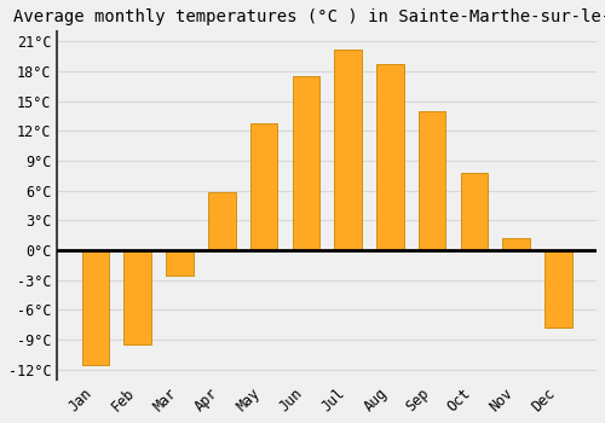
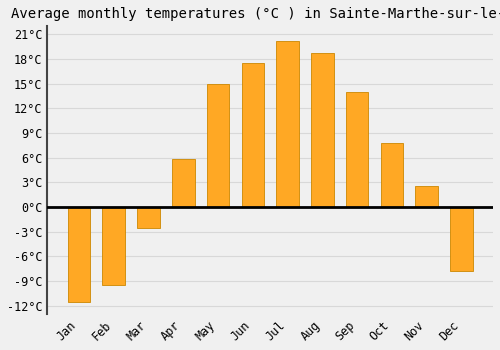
May: 12.8°C -> 15.0°C
Nov: 1.2°C -> 2.6°C
